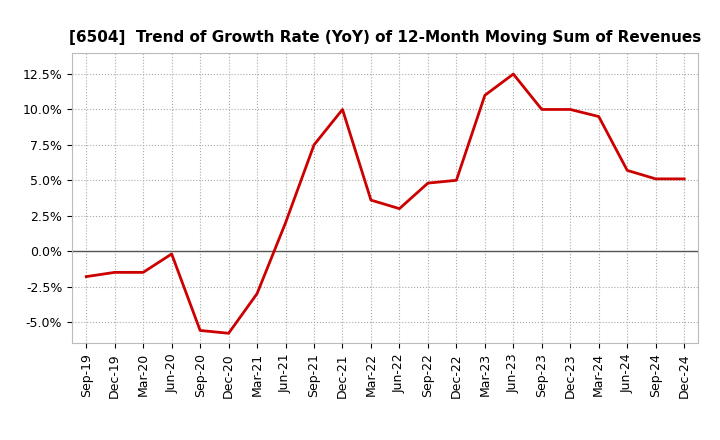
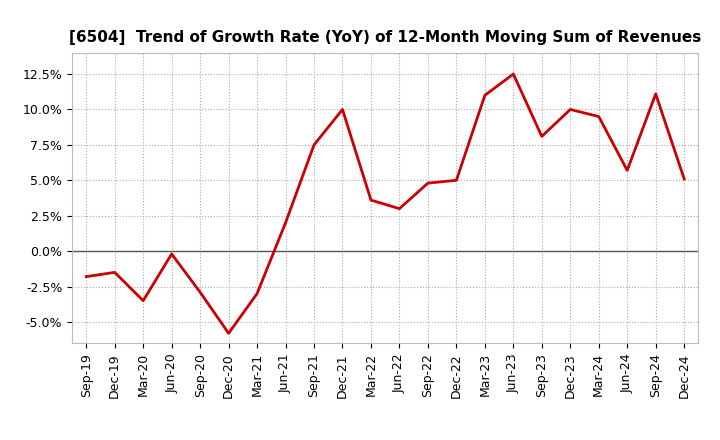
Mar-20: -1.5% -> -3.5%
Sep-20: -5.6% -> -2.9%
Sep-23: 10.0% -> 8.1%
Sep-24: 5.1% -> 11.1%
